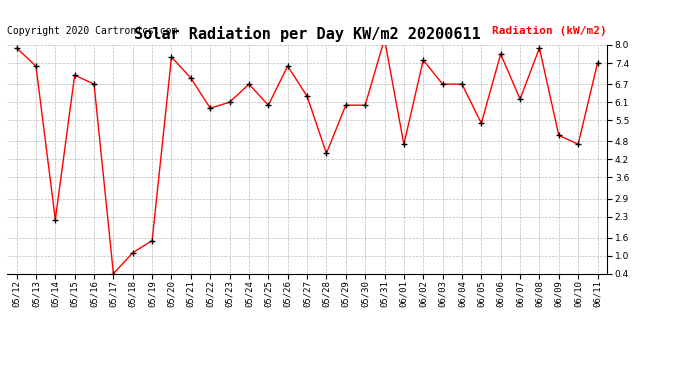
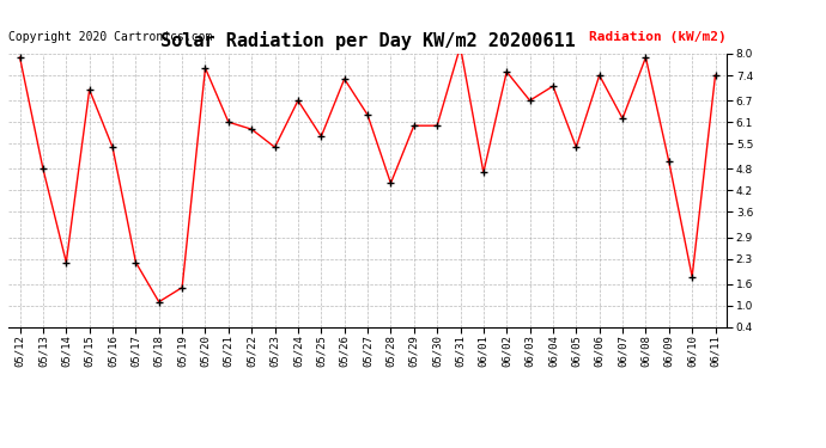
05/13: 7.3 -> 4.8
05/16: 6.7 -> 5.4
05/17: 0.4 -> 2.2
05/21: 6.9 -> 6.1
05/23: 6.1 -> 5.4
05/25: 6.0 -> 5.7
06/04: 6.7 -> 7.1
06/06: 7.7 -> 7.4
06/10: 4.7 -> 1.8
